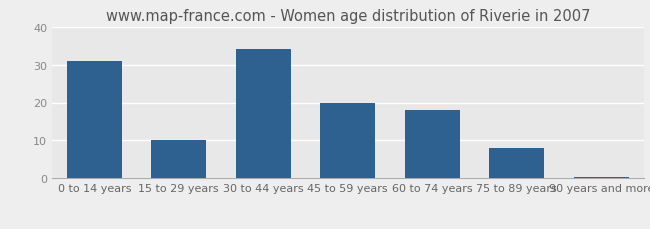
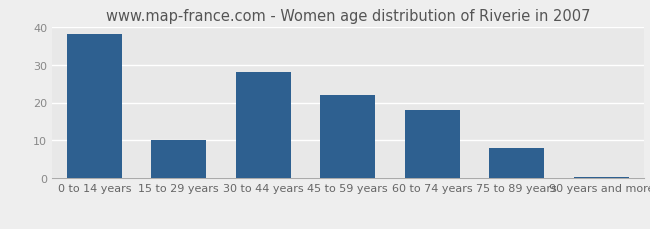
0 to 14 years: 31.0 -> 38.0
30 to 44 years: 34.0 -> 28.0
45 to 59 years: 20.0 -> 22.0
